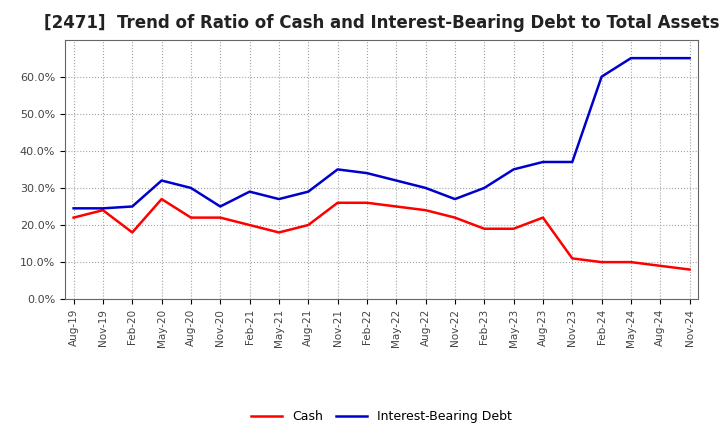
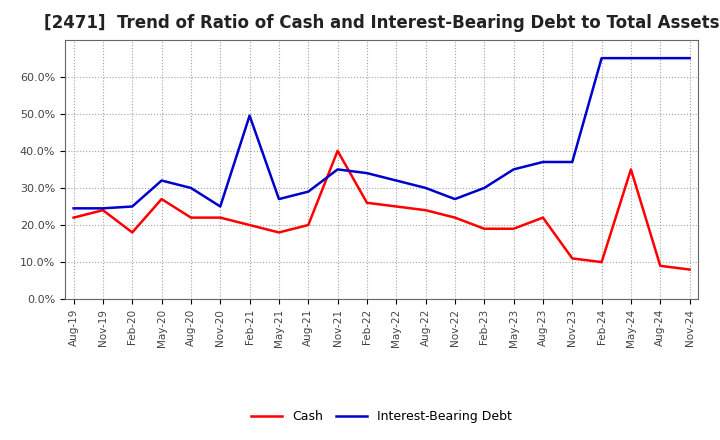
Interest-Bearing Debt/Feb-21: 29.0% -> 49.5%
Cash/Nov-21: 26% -> 40%
Interest-Bearing Debt/Feb-24: 60.0% -> 65.0%
Cash/May-24: 10% -> 35%
